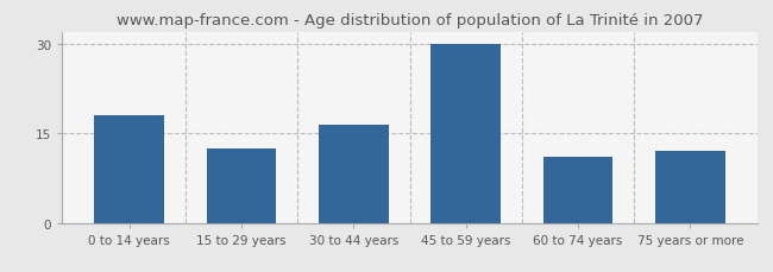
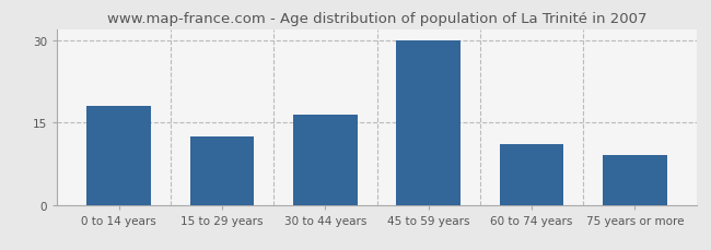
75 years or more: 12.0 -> 9.0
